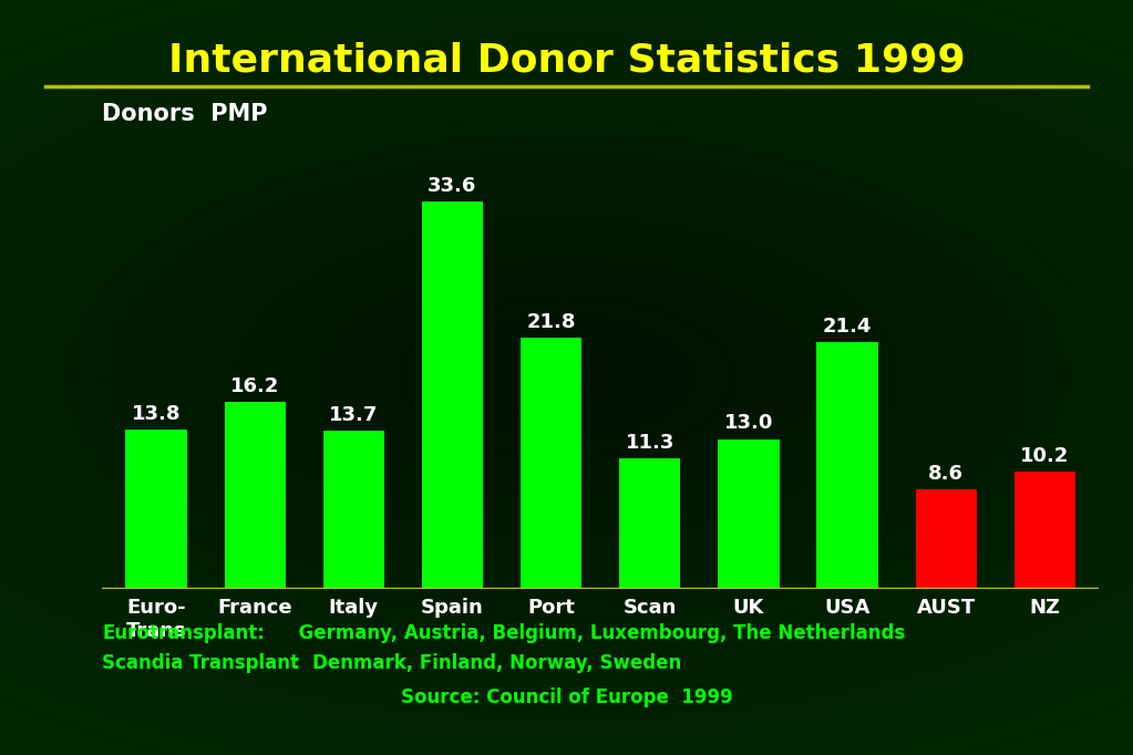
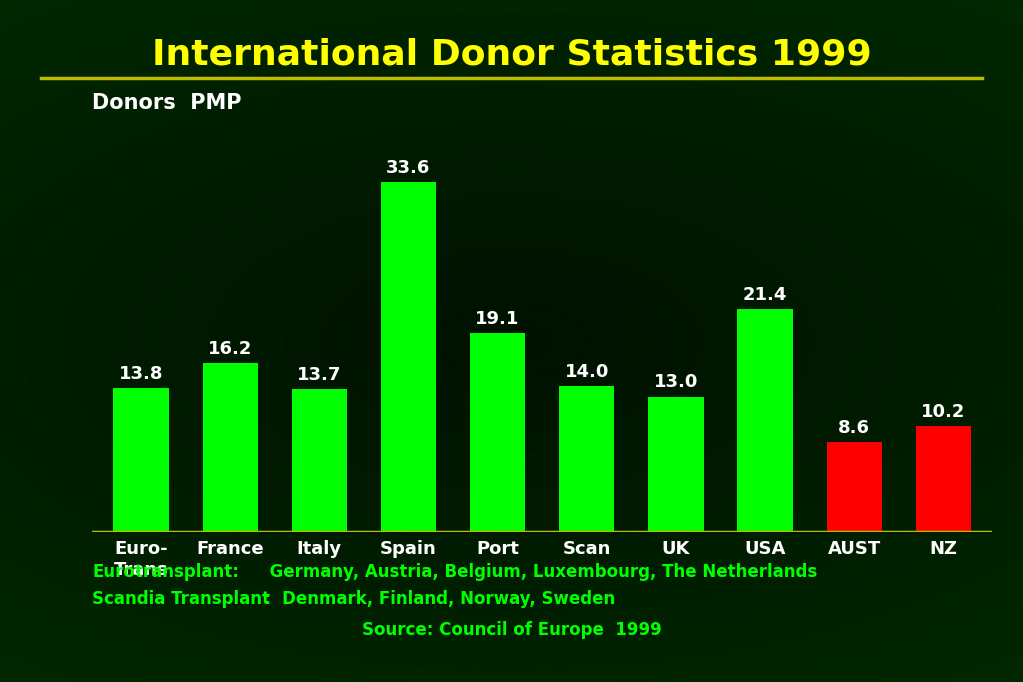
Port: 21.8 -> 19.1
Scan: 11.3 -> 14.0
